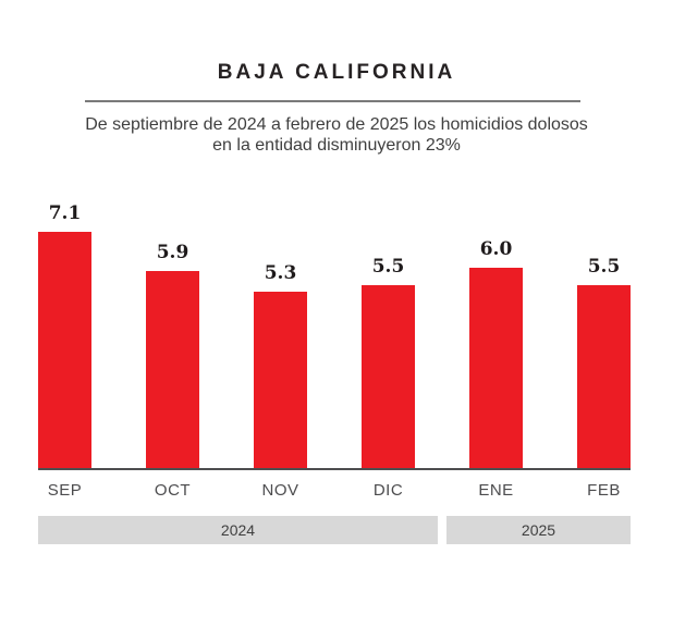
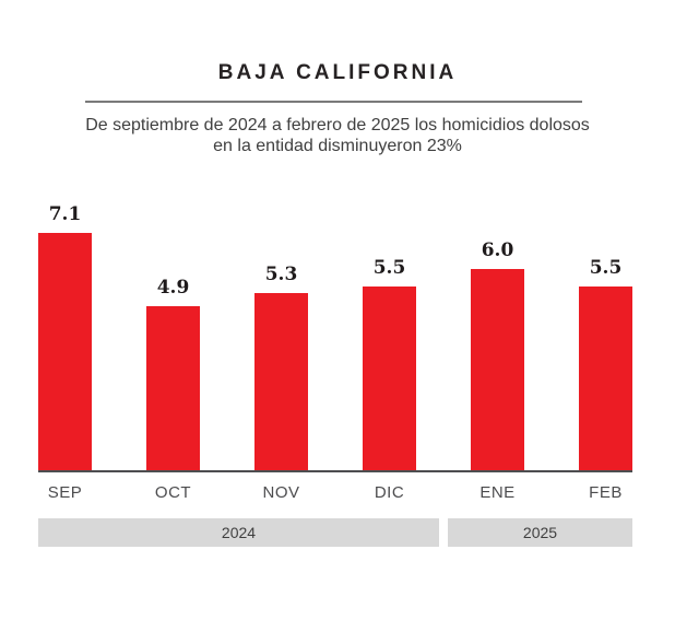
OCT: 5.9 -> 4.9
